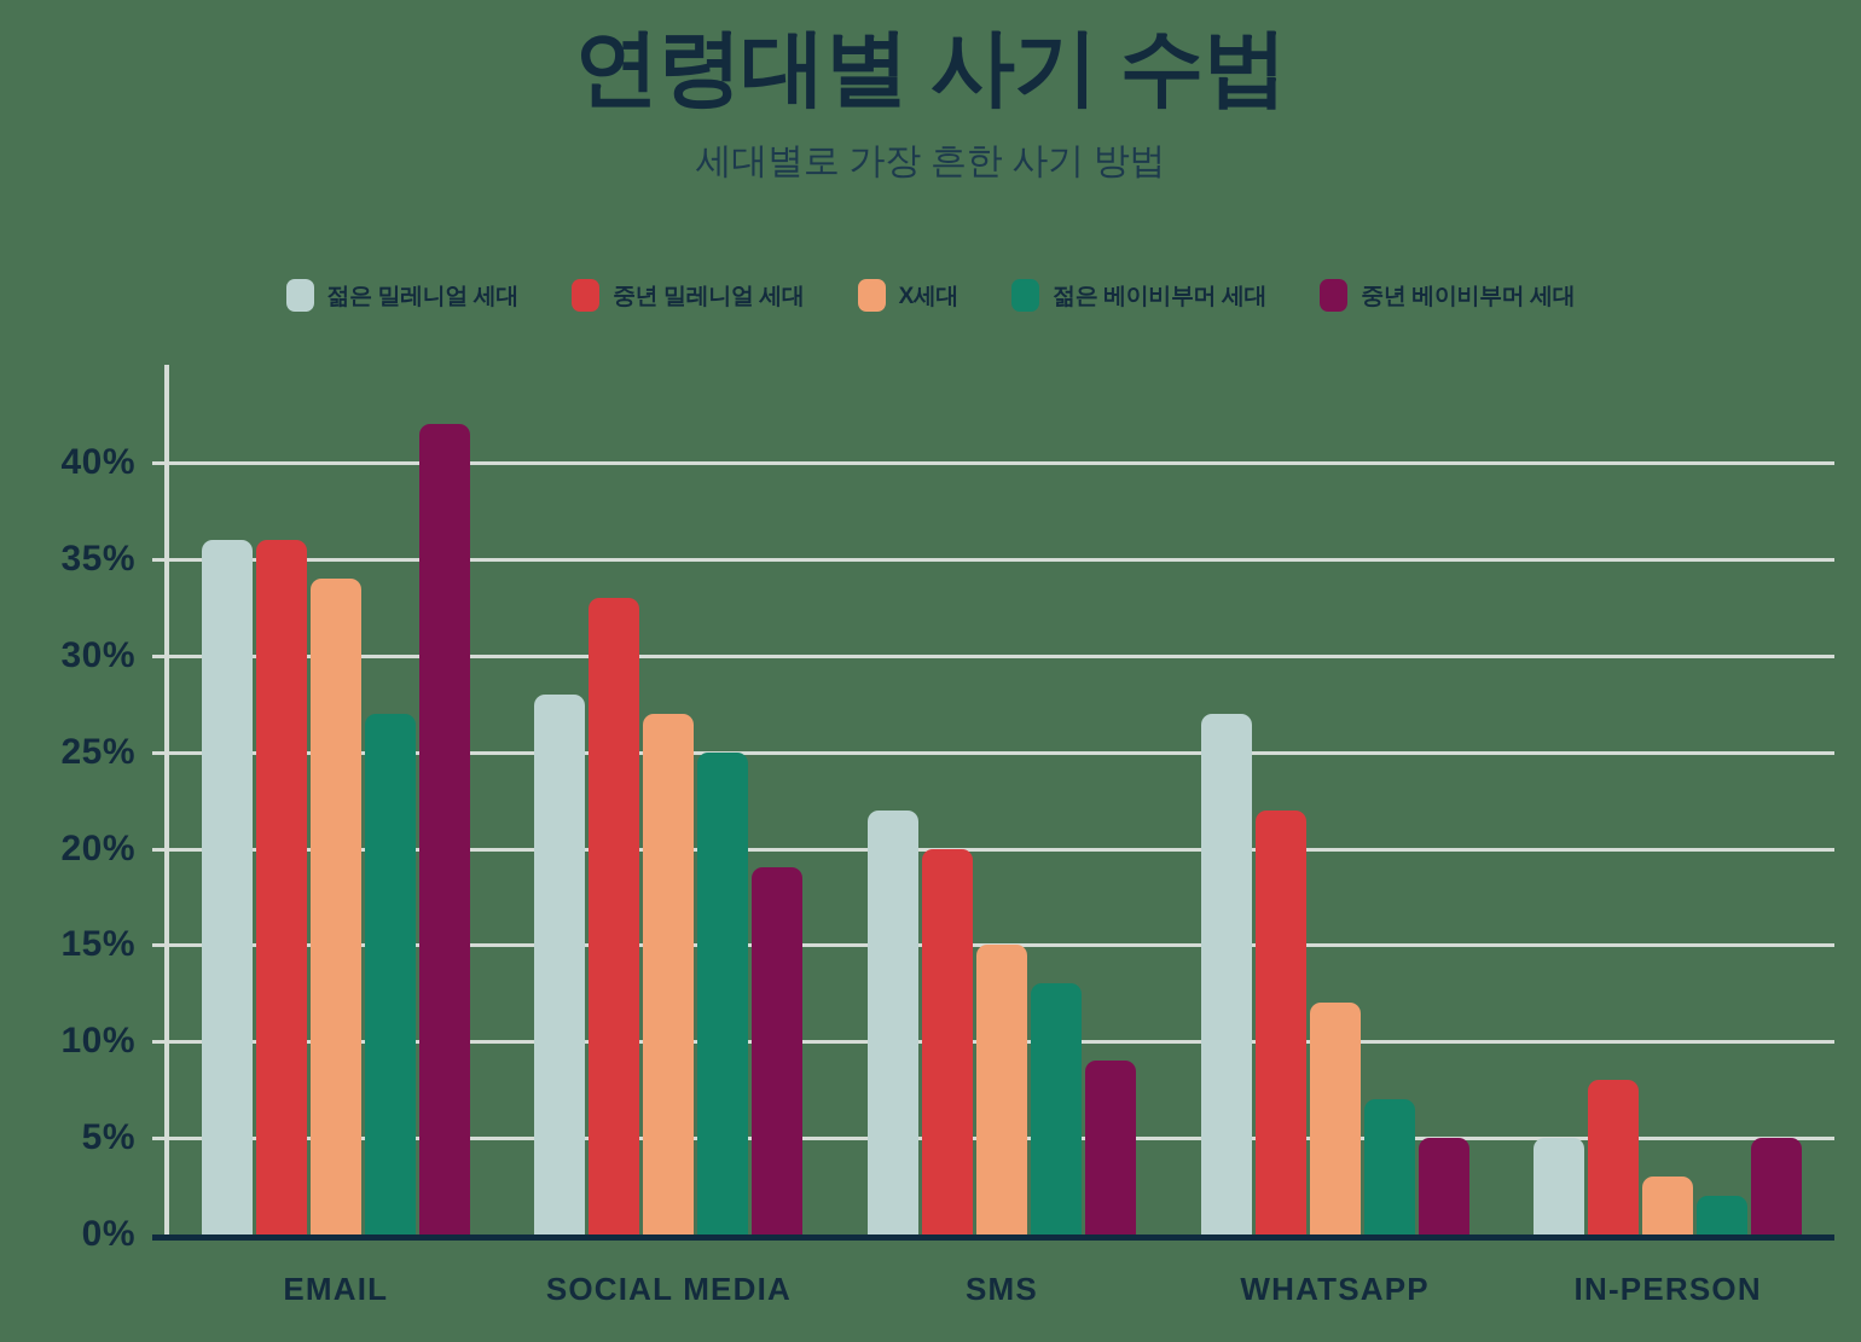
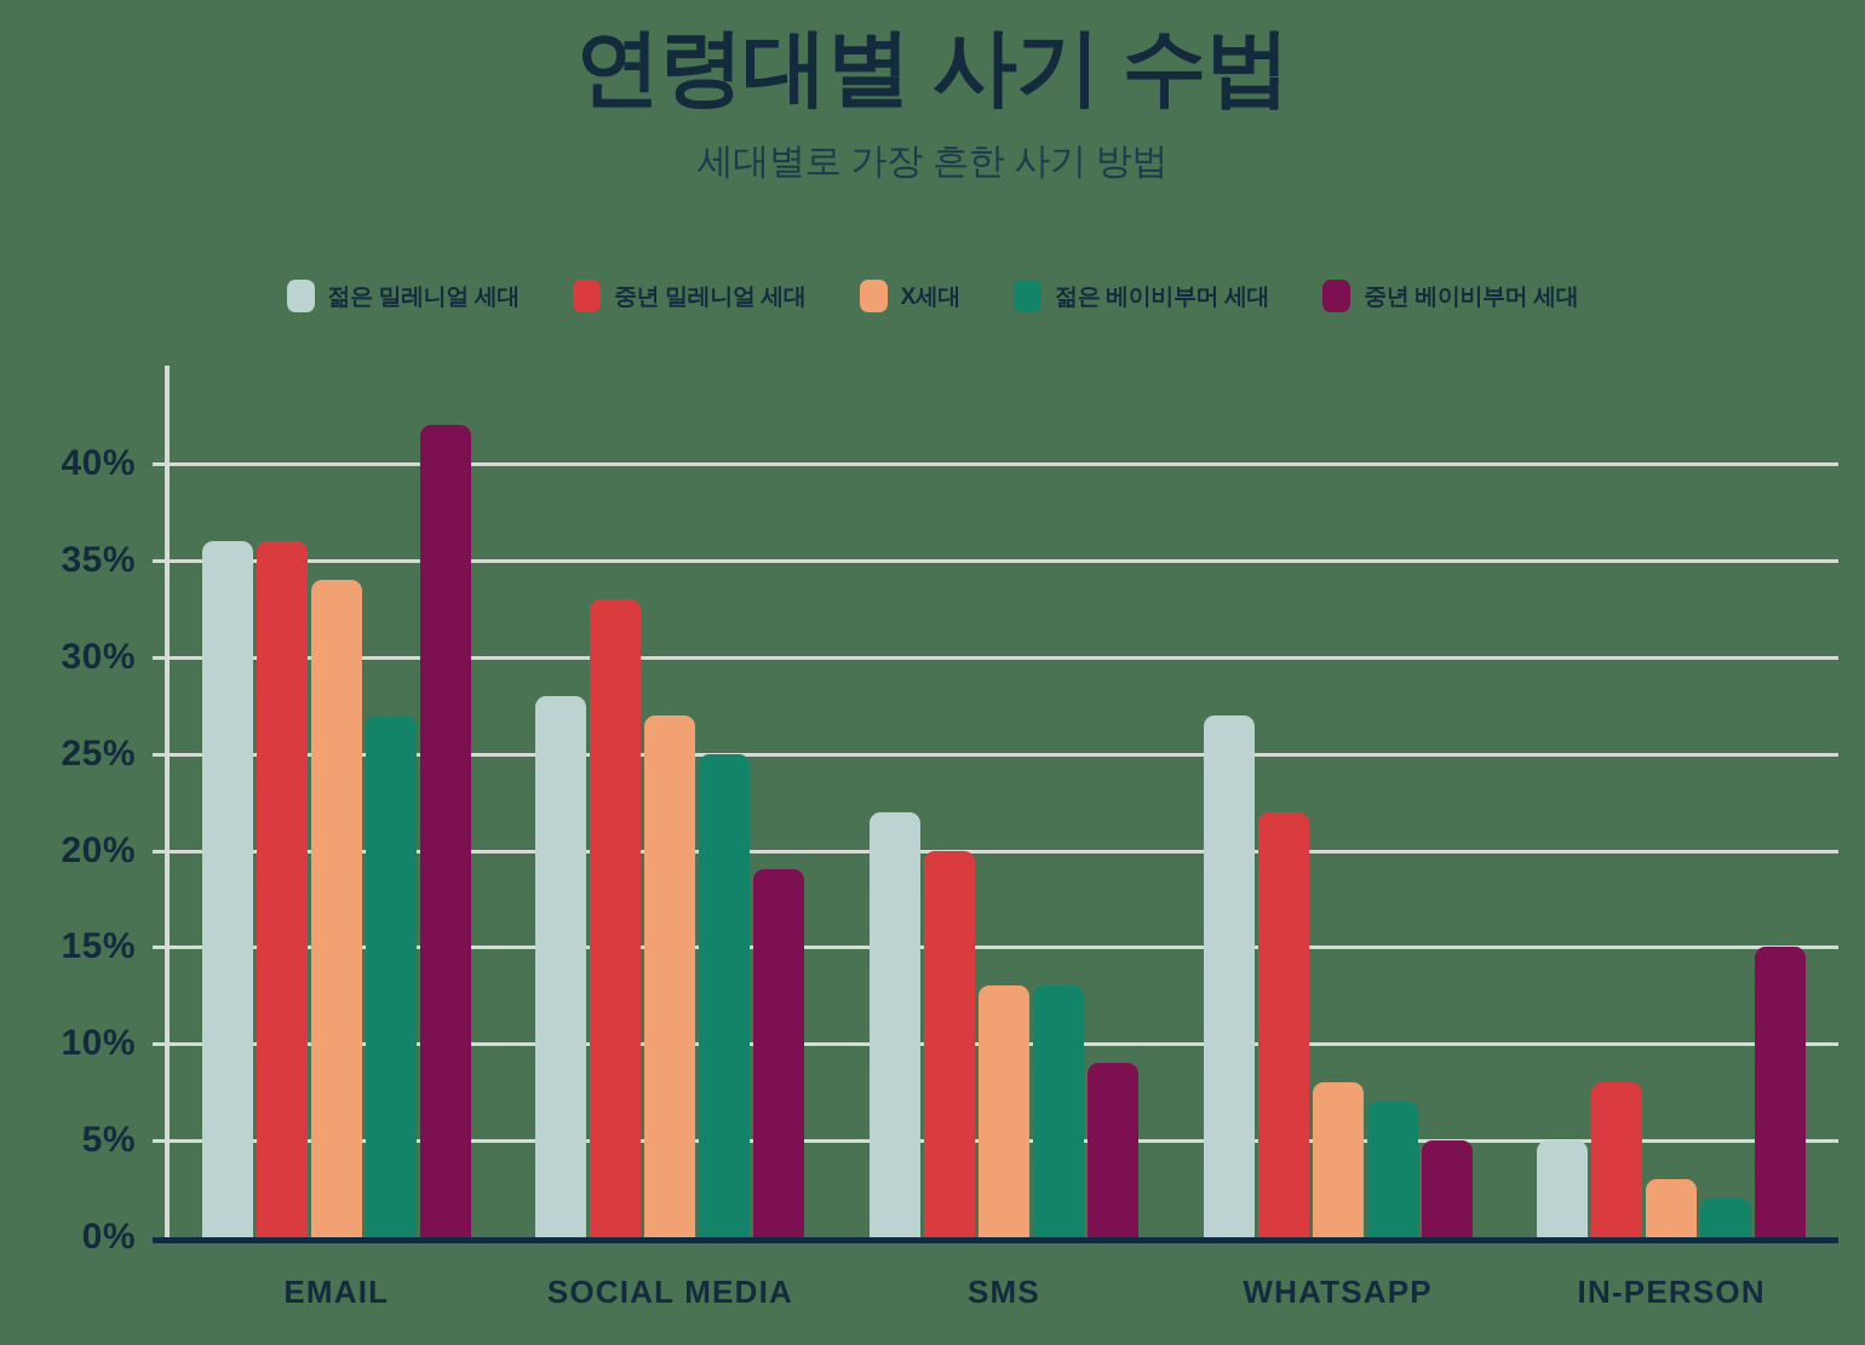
X세대/SMS: 15% -> 13%
X세대/WHATSAPP: 12% -> 8%
중년 베이비부머 세대/IN-PERSON: 5% -> 15%
